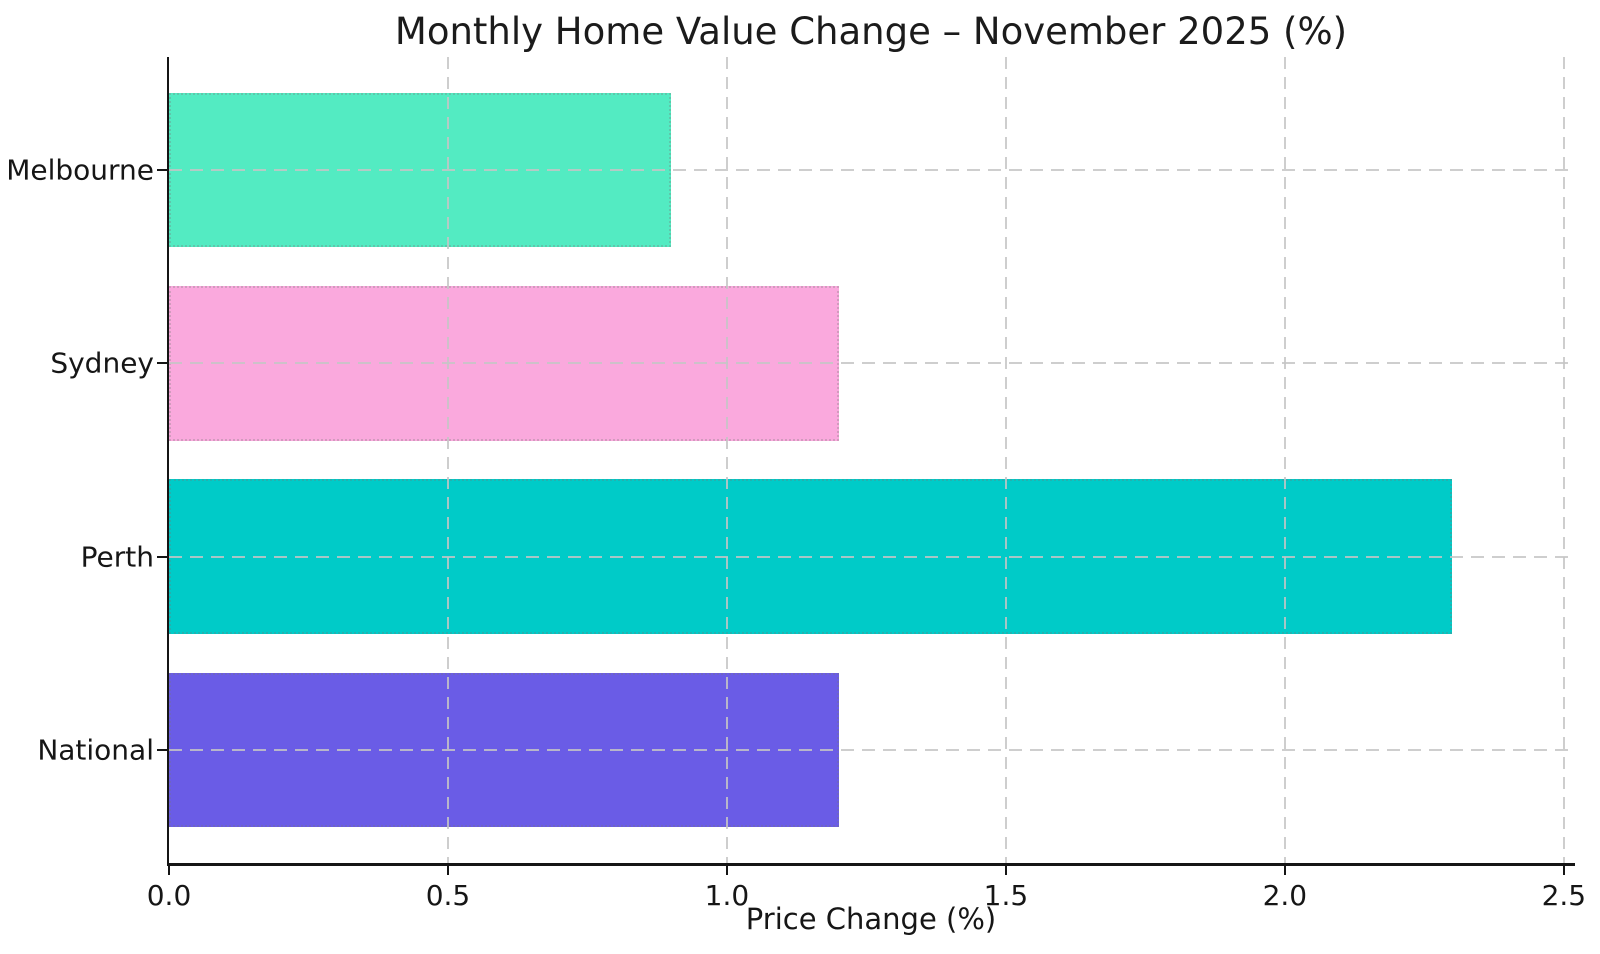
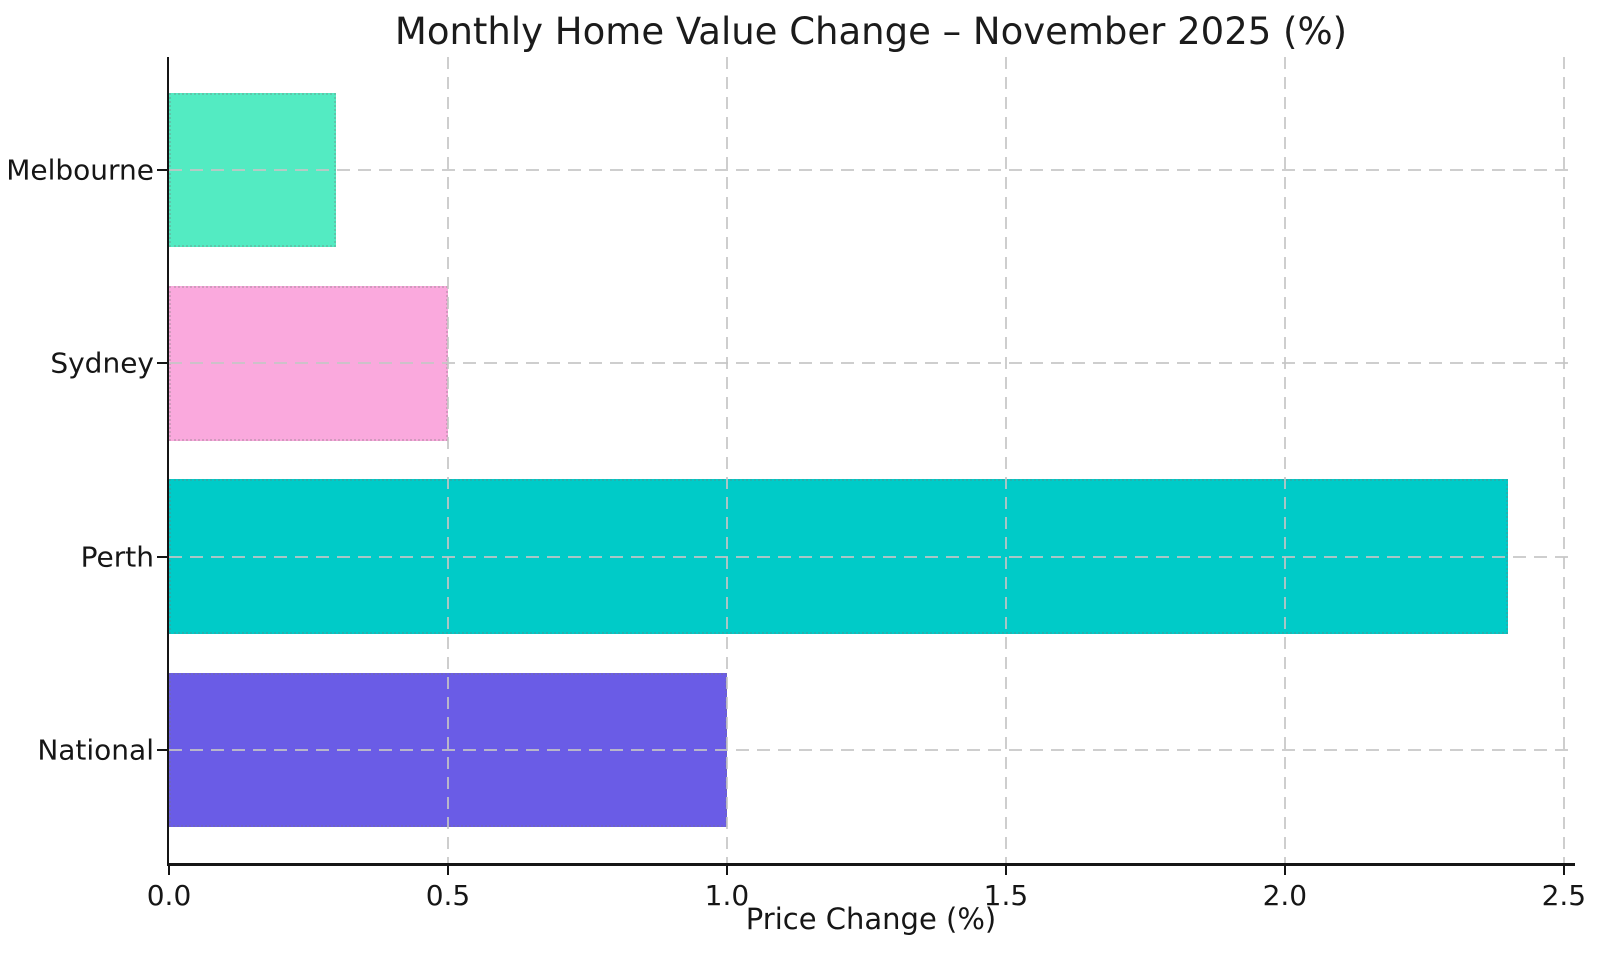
Melbourne: 0.9 -> 0.3
Sydney: 1.2 -> 0.5
Perth: 2.3 -> 2.4
National: 1.2 -> 1.0
